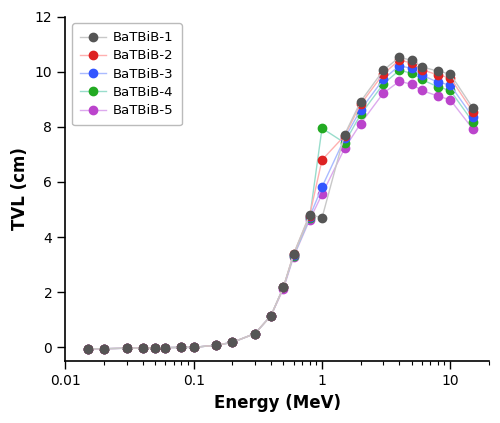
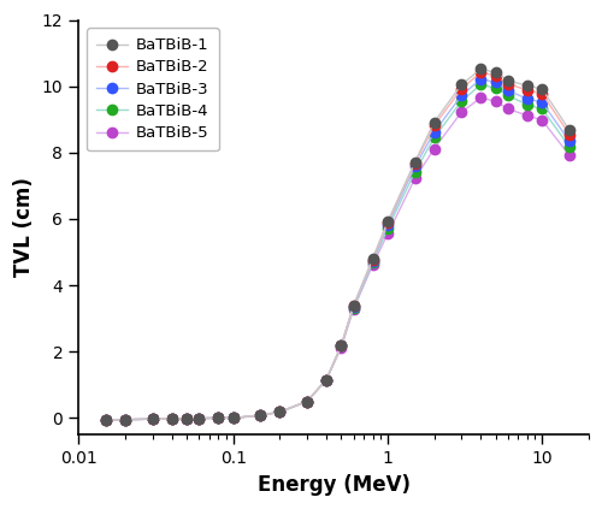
BaTBiB-1/1: 4.70 -> 5.92
BaTBiB-2/1: 6.80 -> 5.88
BaTBiB-4/1: 7.95 -> 5.72
